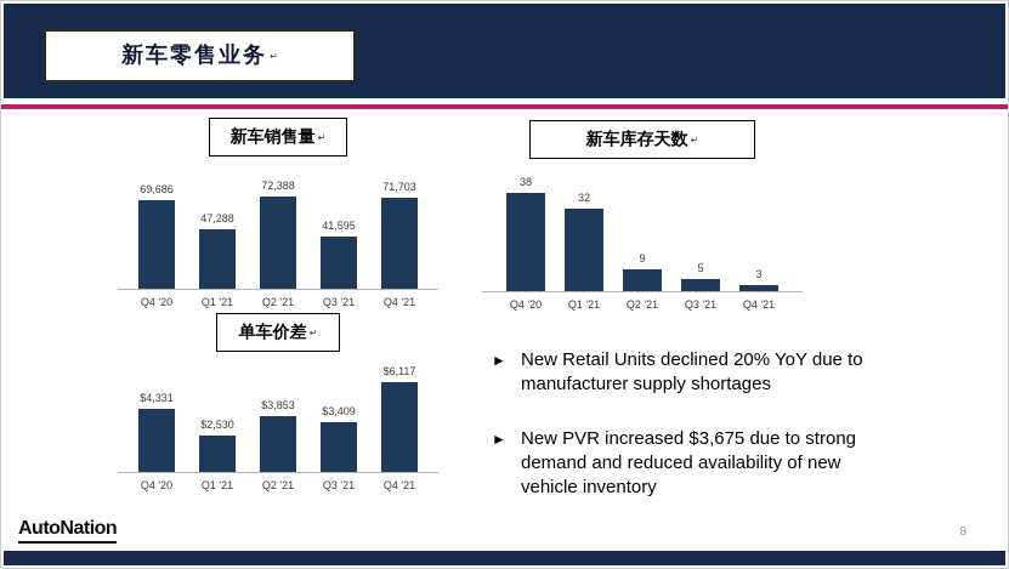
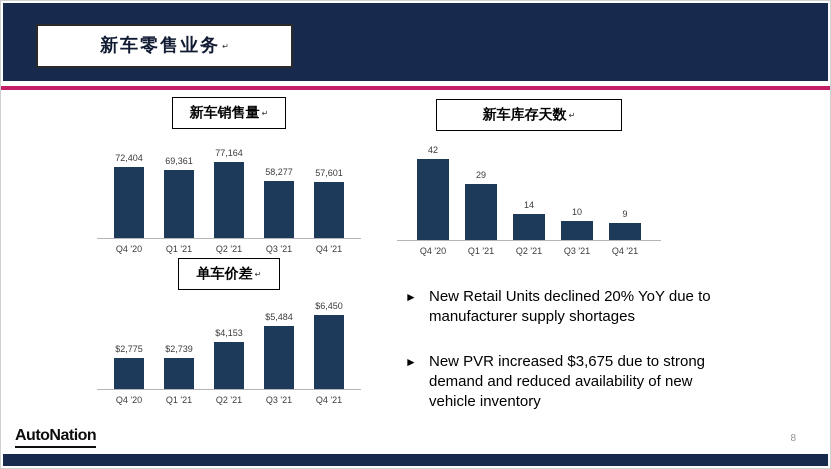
新车销售量/Q4 '20: 69,686 -> 72,404
新车销售量/Q1 '21: 47,288 -> 69,361
新车销售量/Q2 '21: 72,388 -> 77,164
新车销售量/Q3 '21: 41,595 -> 58,277
新车销售量/Q4 '21: 71,703 -> 57,601
新车库存天数/Q4 '20: 38 -> 42
新车库存天数/Q1 '21: 32 -> 29
新车库存天数/Q2 '21: 9 -> 14
新车库存天数/Q3 '21: 5 -> 10
新车库存天数/Q4 '21: 3 -> 9
单车价差/Q4 '20: $4,331 -> $2,775
单车价差/Q1 '21: $2,530 -> $2,739
单车价差/Q2 '21: $3,853 -> $4,153
单车价差/Q3 '21: $3,409 -> $5,484
单车价差/Q4 '21: $6,117 -> $6,450
